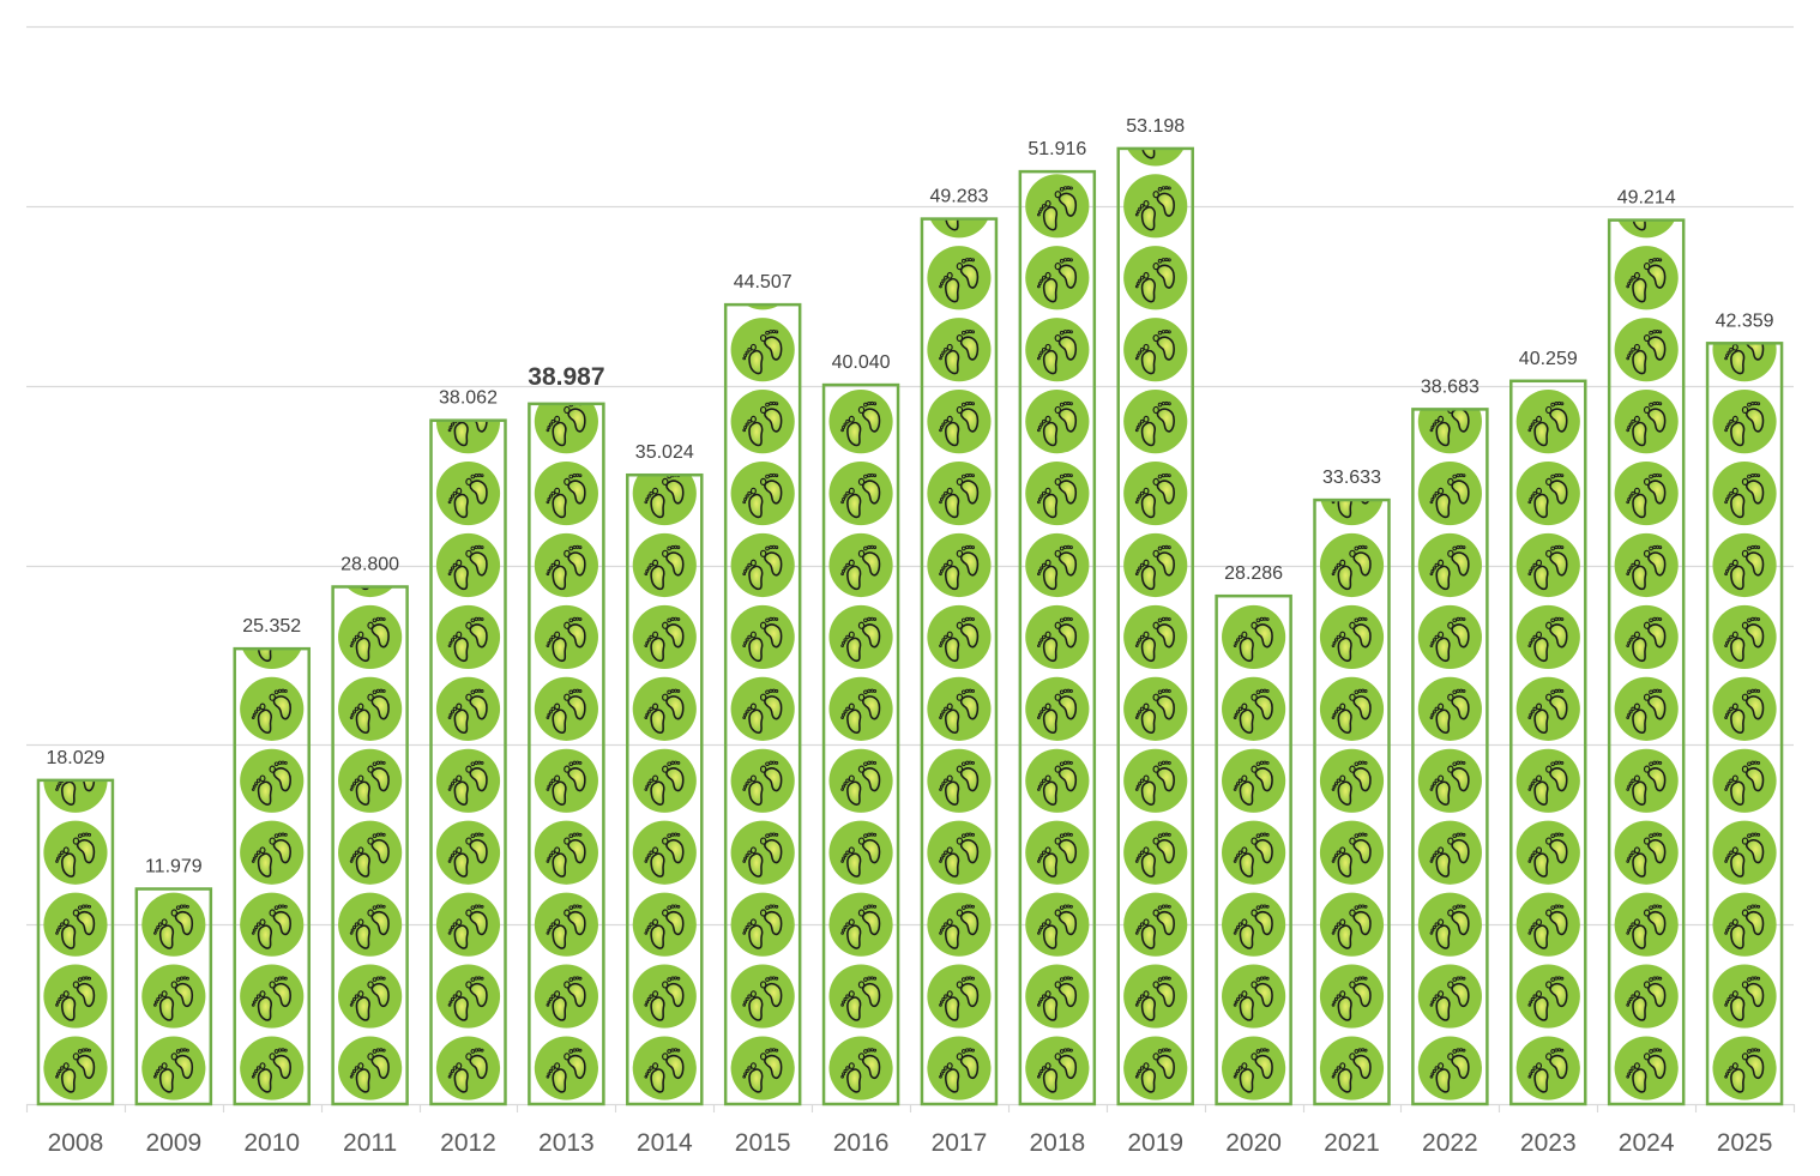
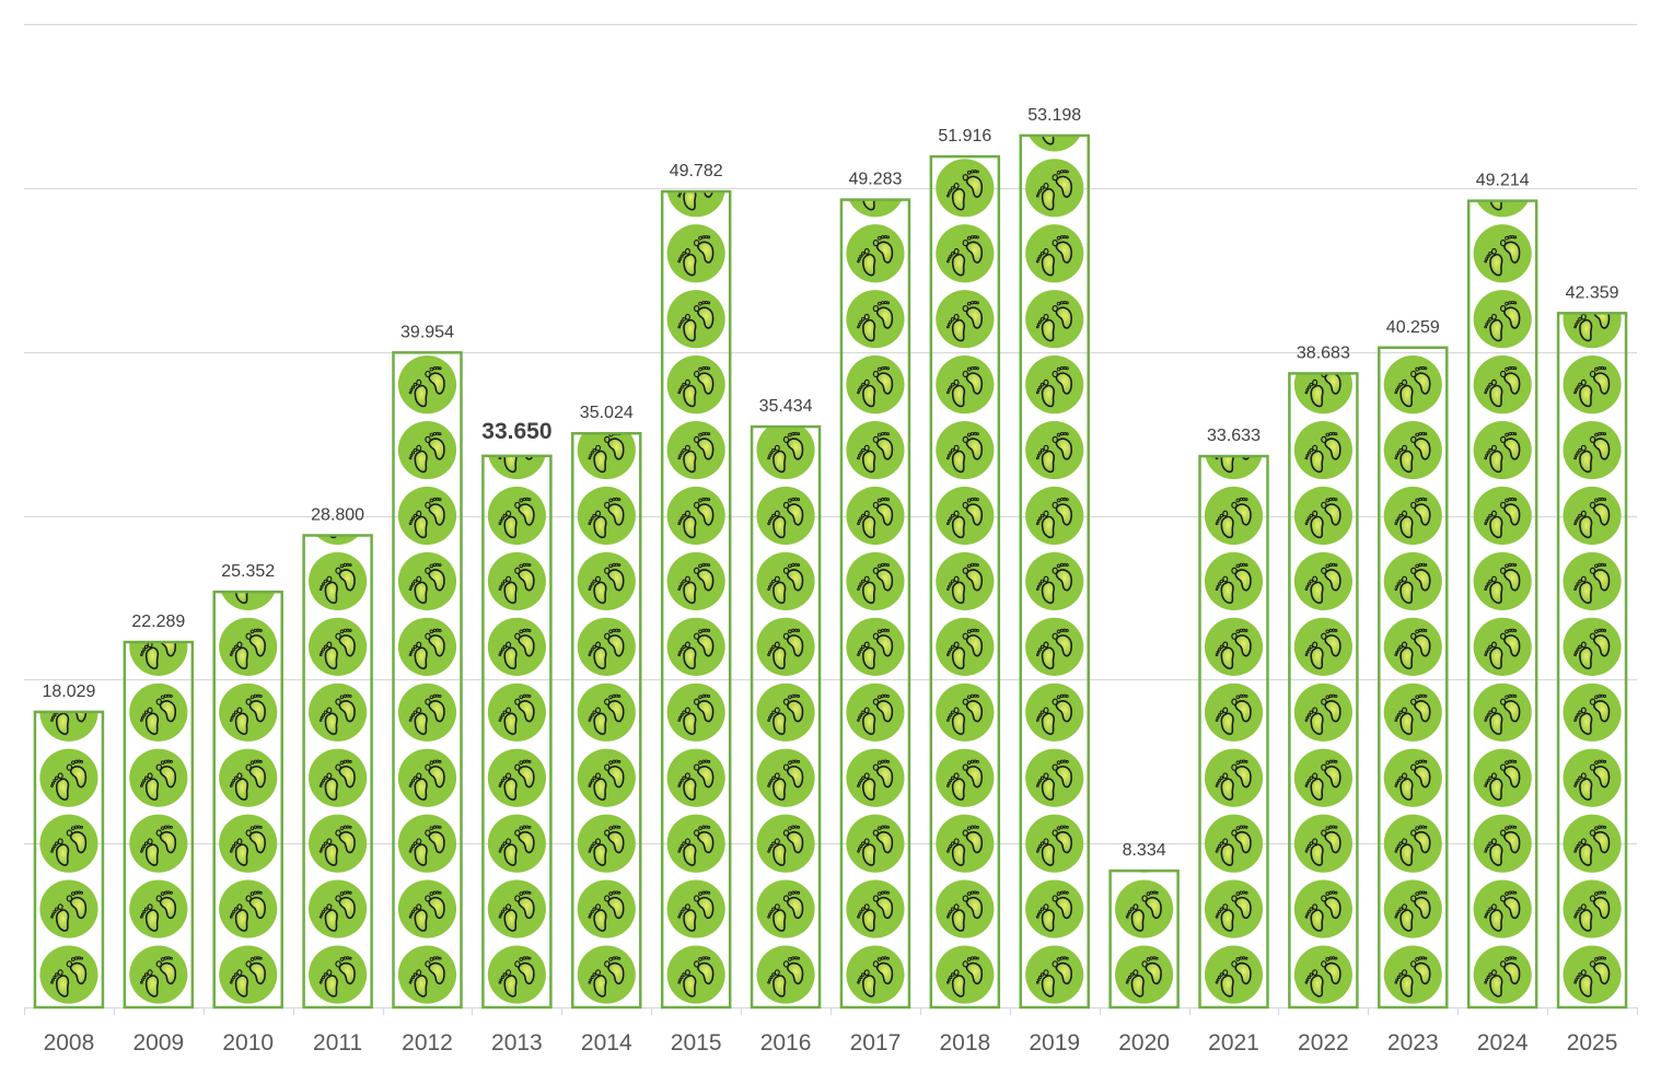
2009: 11.979 -> 22.289
2012: 38.062 -> 39.954
2013: 38.987 -> 33.650
2015: 44.507 -> 49.782
2016: 40.040 -> 35.434
2020: 28.286 -> 8.334
